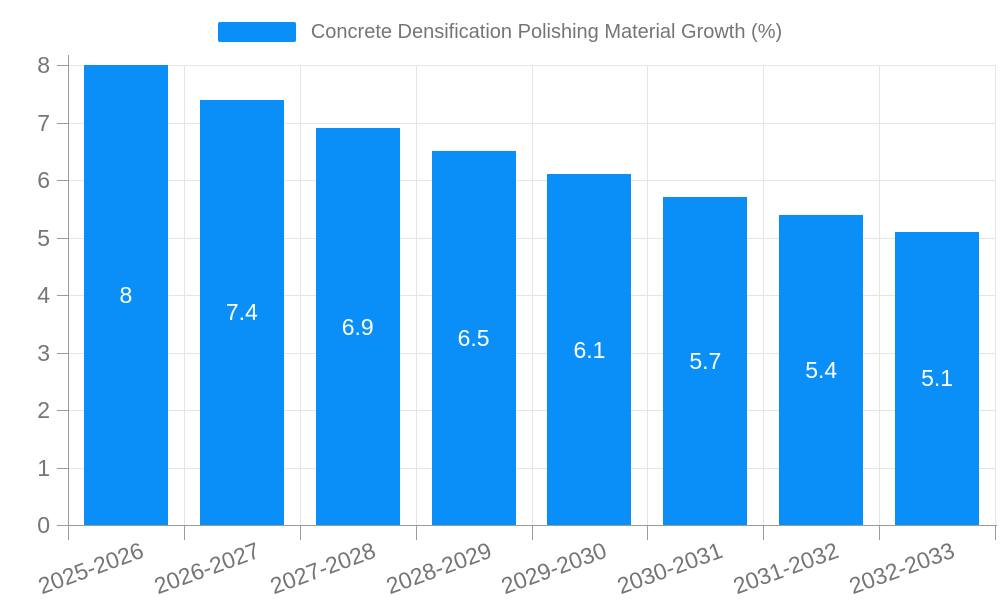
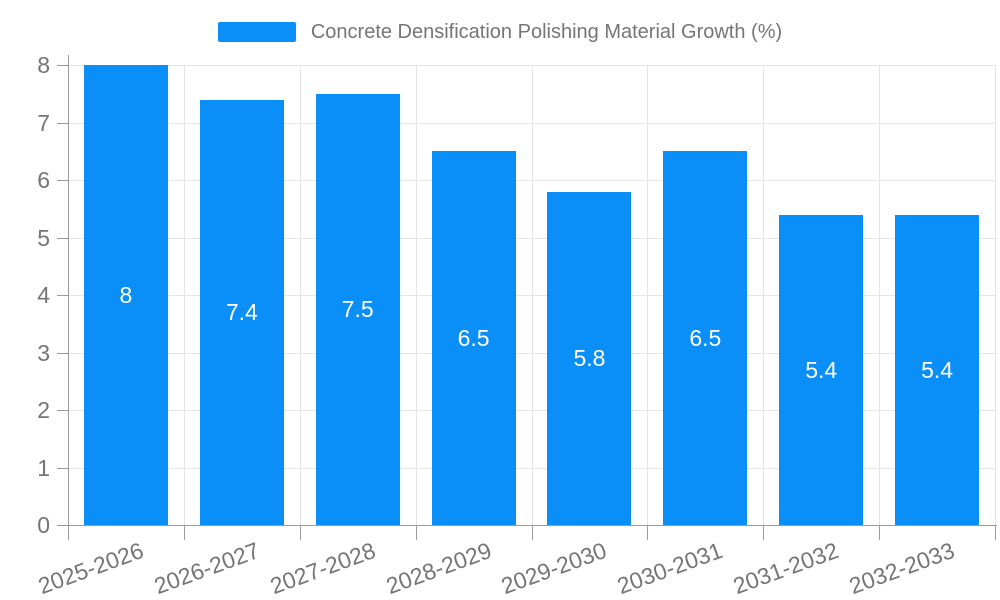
2027-2028: 6.9 -> 7.5
2029-2030: 6.1 -> 5.8
2030-2031: 5.7 -> 6.5
2032-2033: 5.1 -> 5.4
